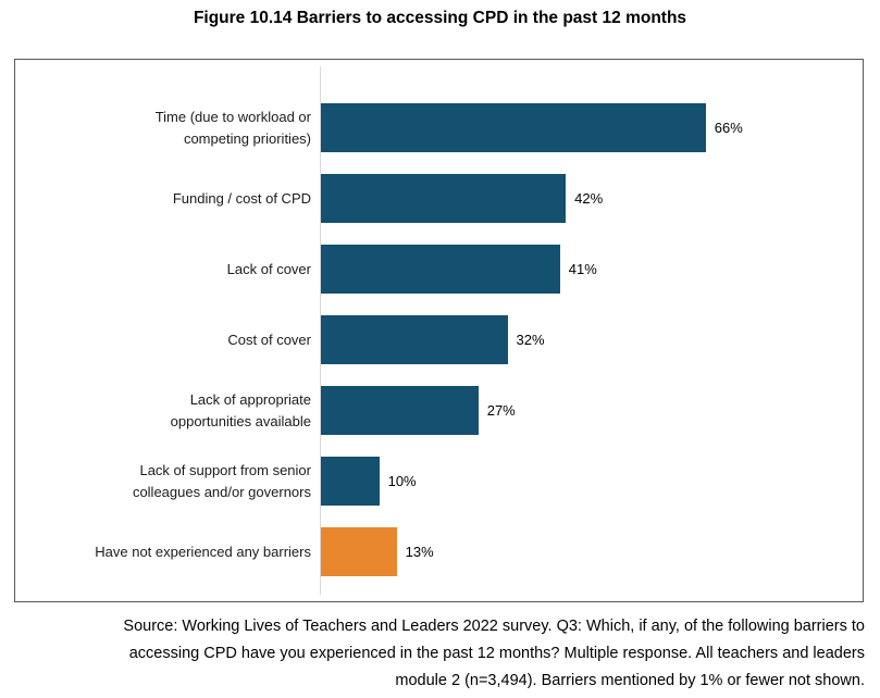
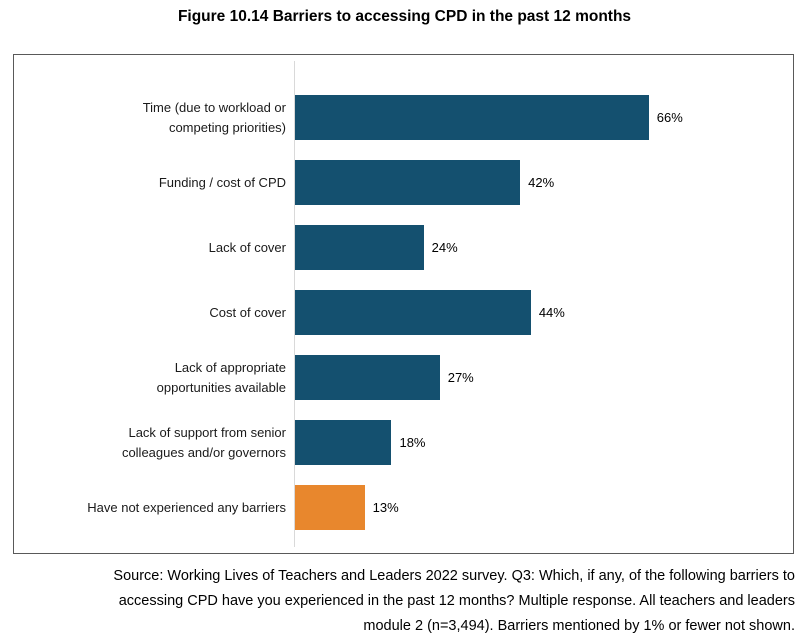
Lack of cover: 41% -> 24%
Cost of cover: 32% -> 44%
Lack of support from senior colleagues and/or governors: 10% -> 18%
